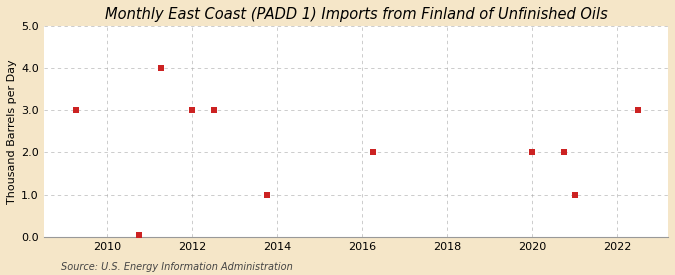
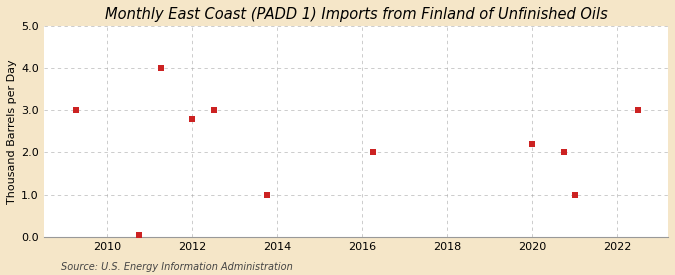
2012: 3.00 -> 2.80
2020: 2.00 -> 2.20
